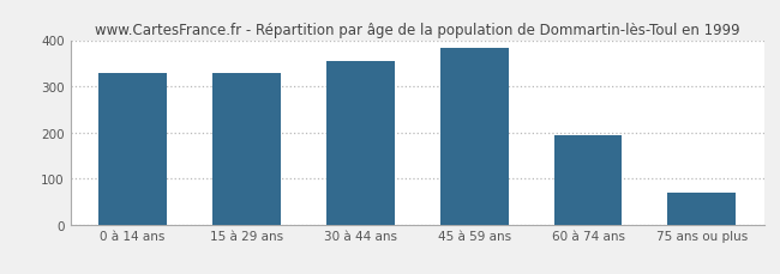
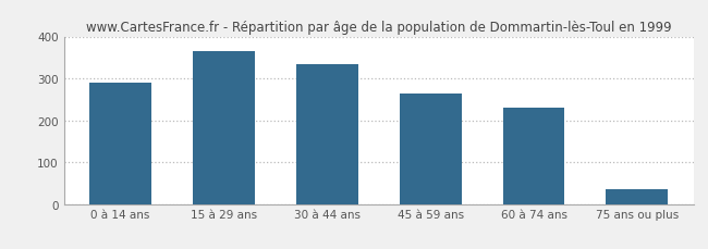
0 à 14 ans: 328 -> 290
15 à 29 ans: 328 -> 365
30 à 44 ans: 354 -> 335
45 à 59 ans: 382 -> 265
60 à 74 ans: 193 -> 230
75 ans ou plus: 68 -> 35
